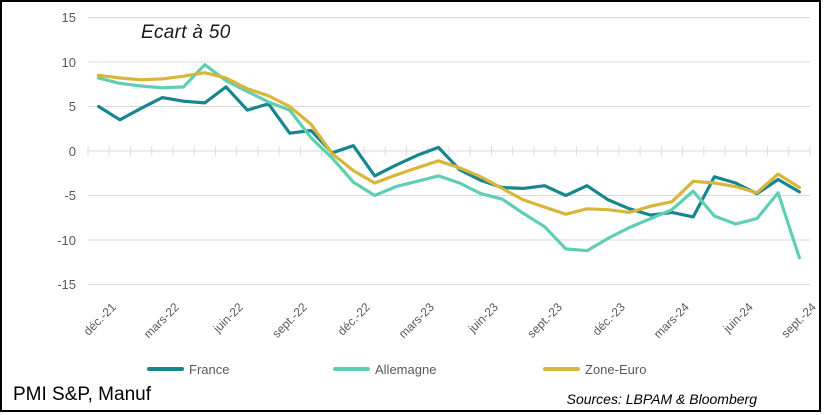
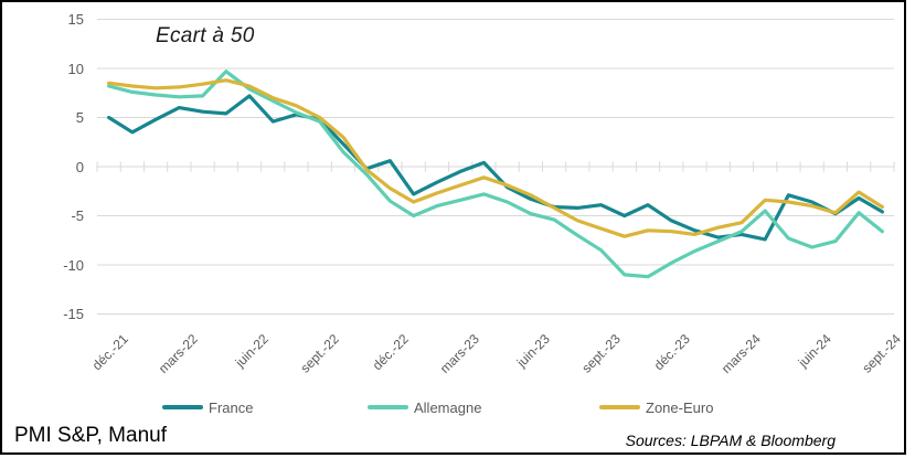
France/sept.-22: 2 -> 5
Allemagne/sept.-24: -12 -> -7
